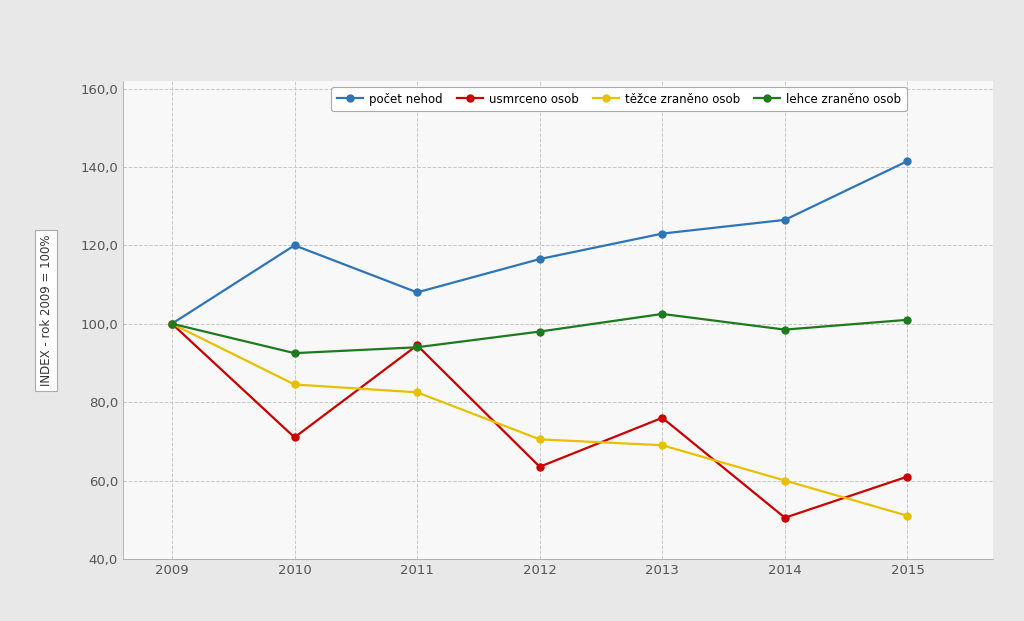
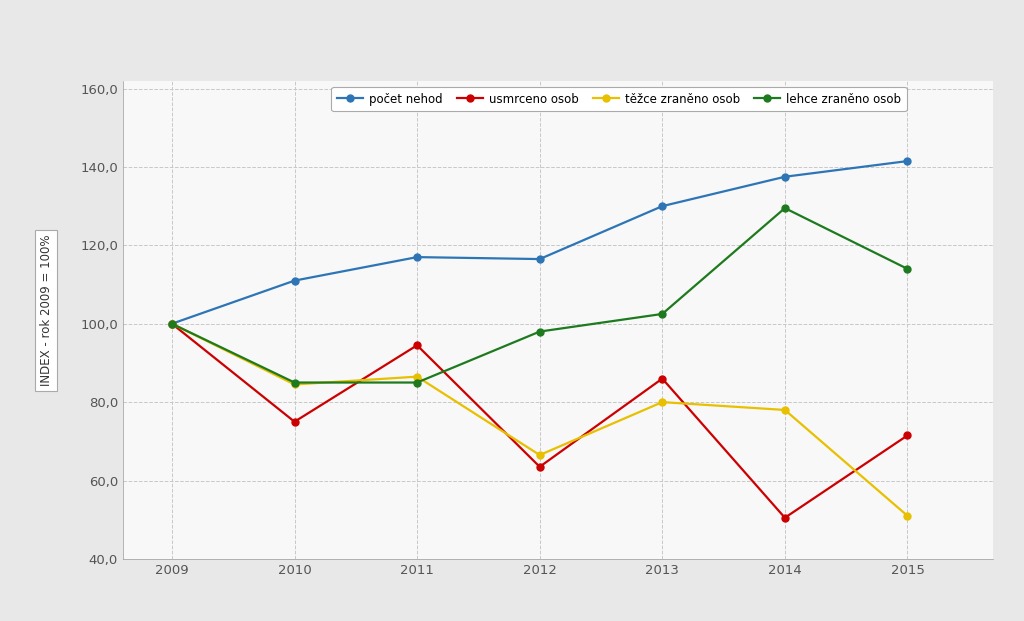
počet nehod/2010: 120,0 -> 111,0
usmrceno osob/2010: 71,0 -> 75,0
lehce zraněno osob/2010: 92,5 -> 85,0
počet nehod/2011: 108,0 -> 117,0
těžce zraněno osob/2011: 82,5 -> 86,5
lehce zraněno osob/2011: 94,0 -> 85,0
těžce zraněno osob/2012: 70,5 -> 66,5
počet nehod/2013: 123,0 -> 130,0
usmrceno osob/2013: 76,0 -> 86,0
těžce zraněno osob/2013: 69,0 -> 80,0
počet nehod/2014: 126,5 -> 137,5
těžce zraněno osob/2014: 60,0 -> 78,0
lehce zraněno osob/2014: 98,5 -> 129,5
usmrceno osob/2015: 61,0 -> 71,5
lehce zraněno osob/2015: 101,0 -> 114,0
